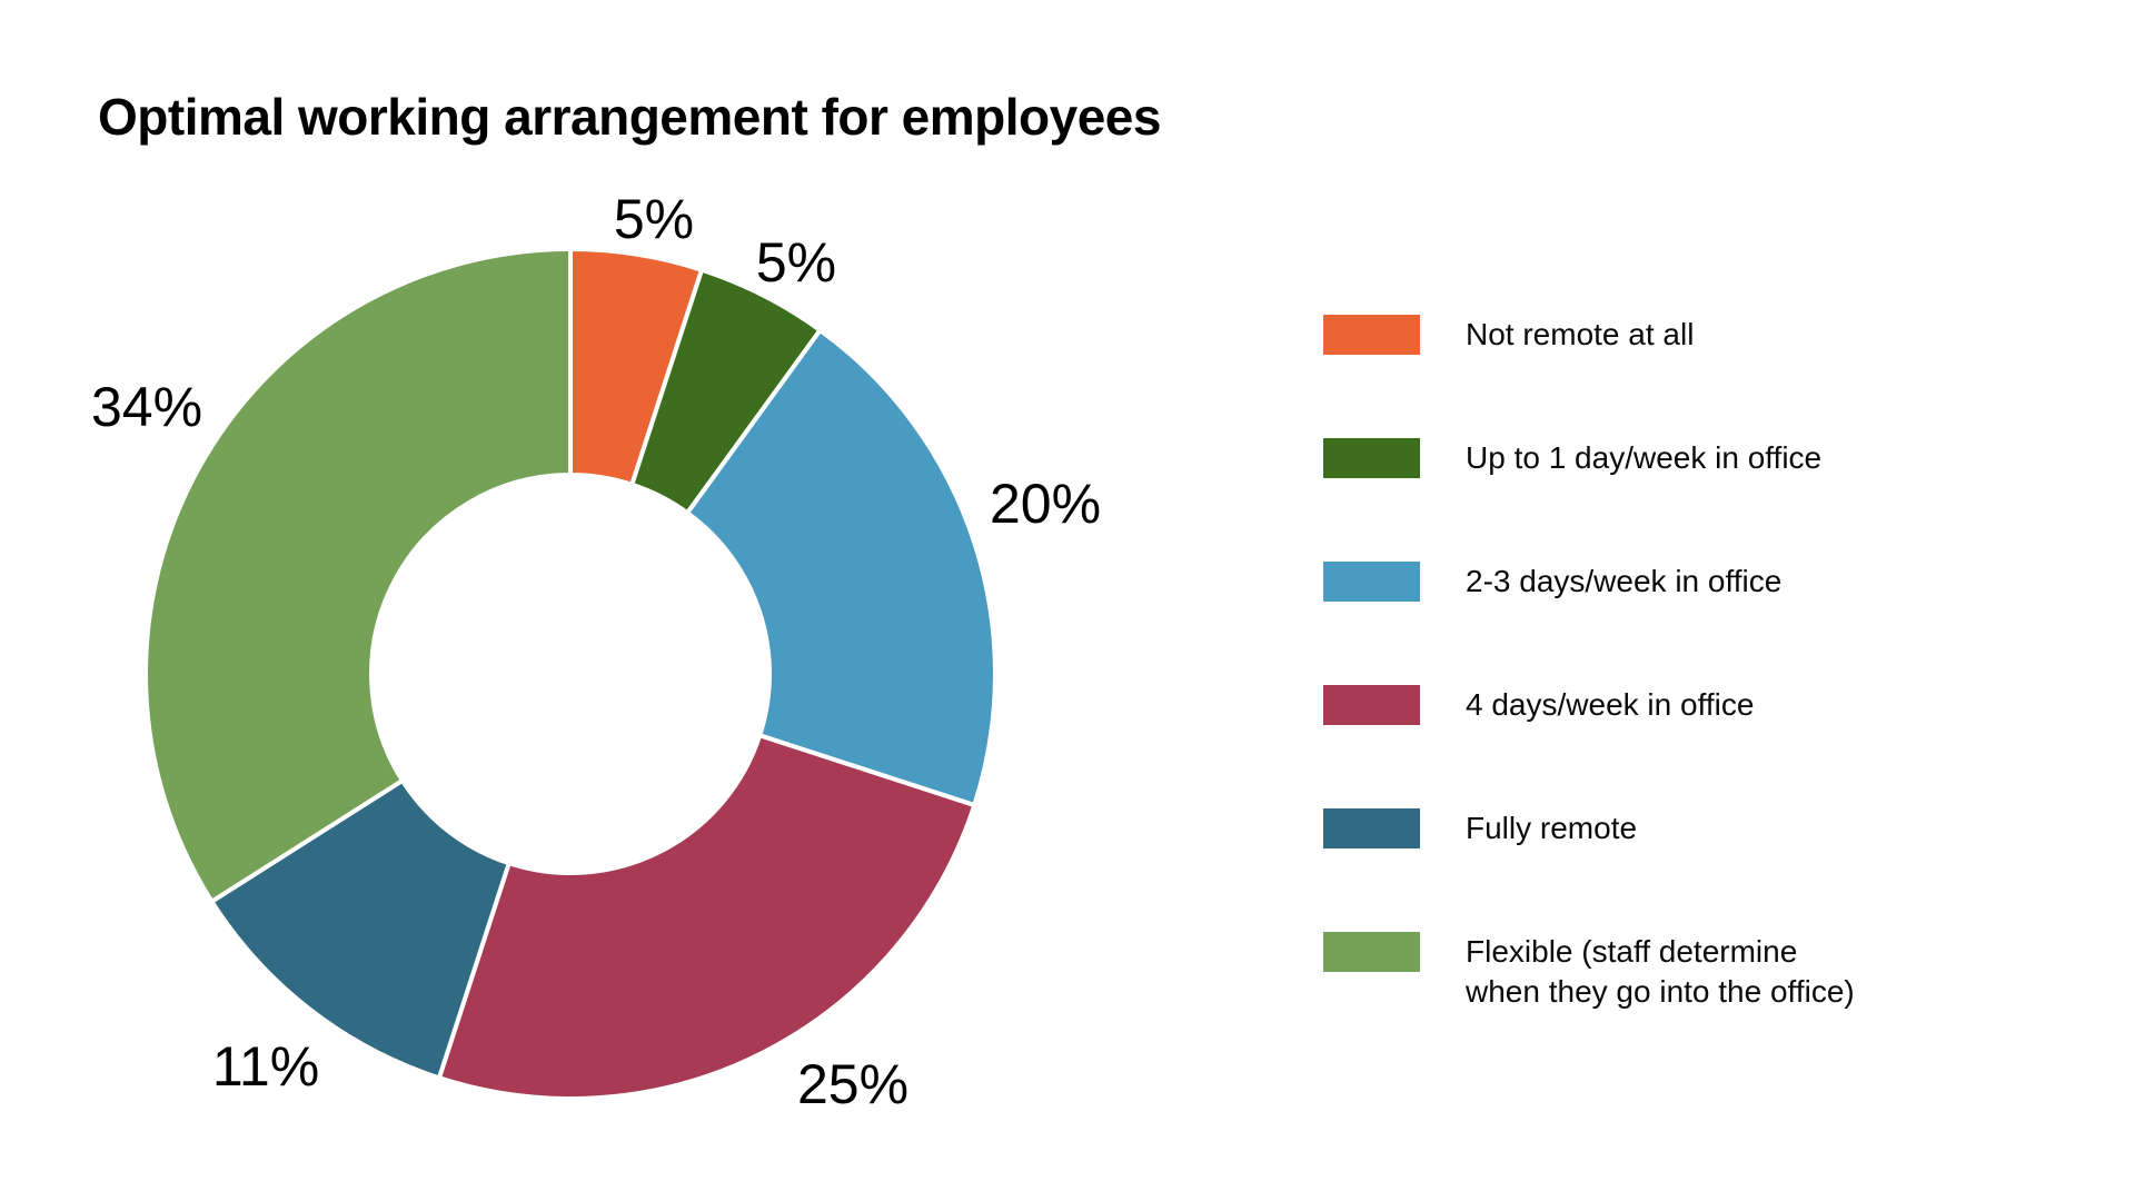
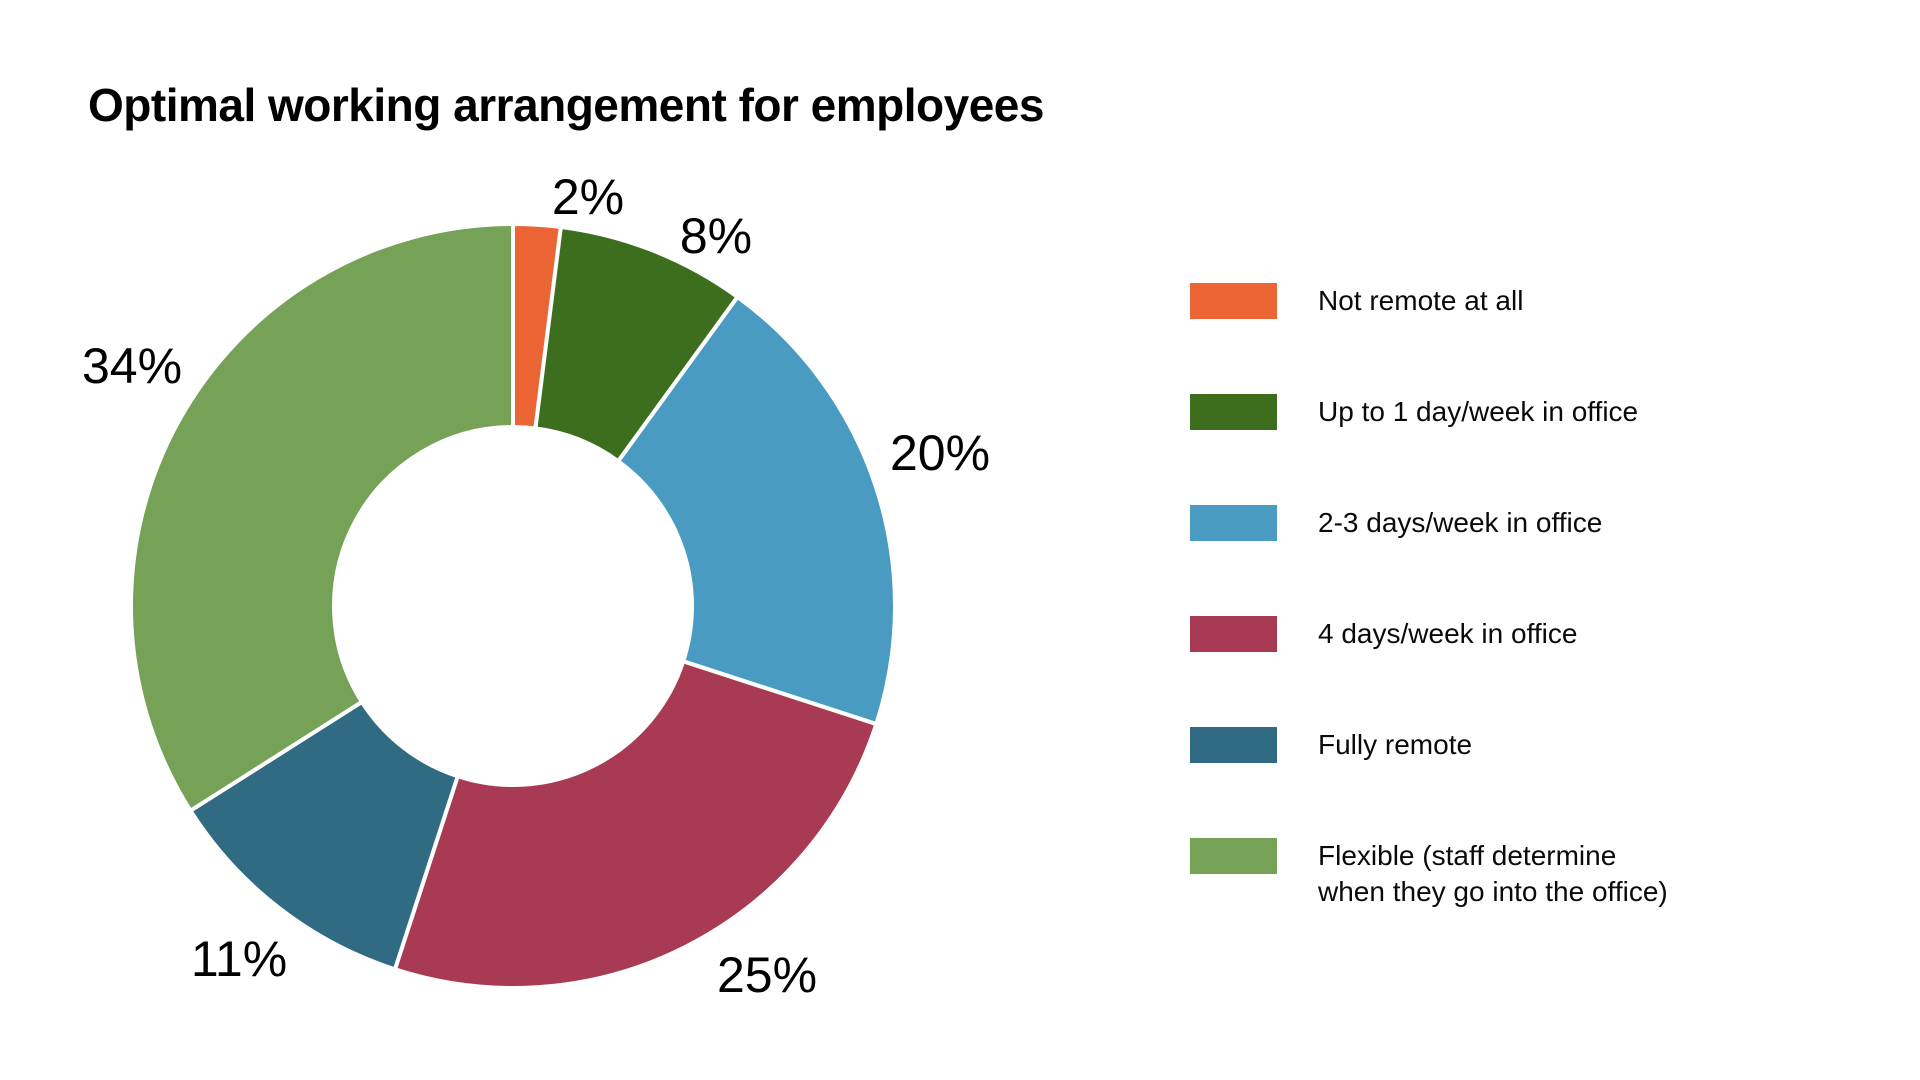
Not remote at all: 5% -> 2%
Up to 1 day/week in office: 5% -> 8%
